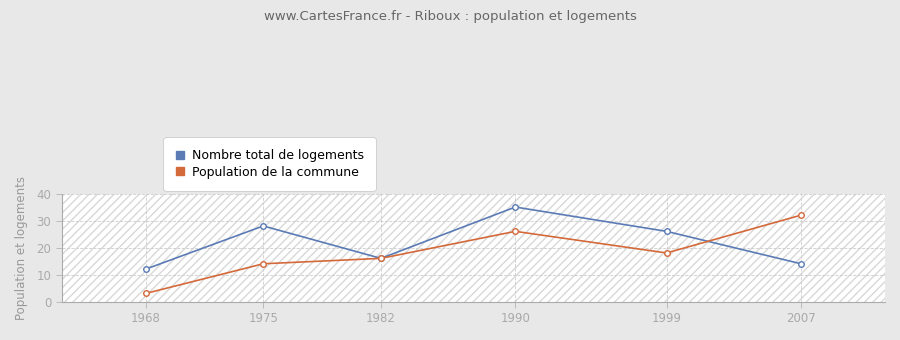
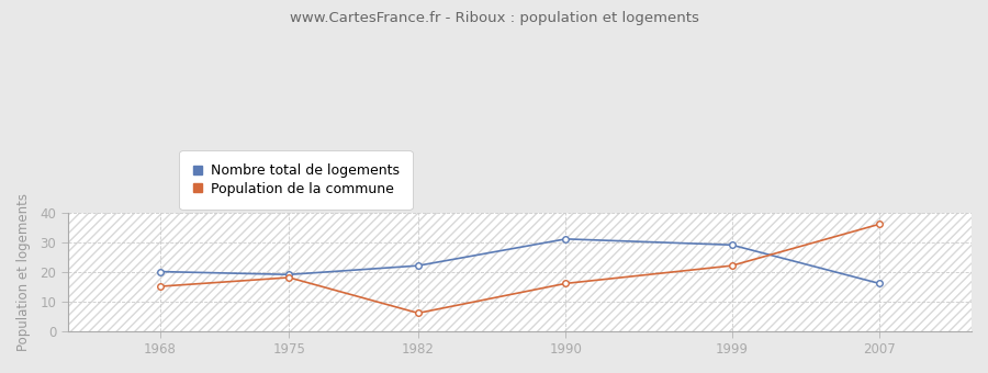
Nombre total de logements/1968: 12 -> 20
Population de la commune/1968: 3 -> 15
Nombre total de logements/1975: 28 -> 19
Population de la commune/1975: 14 -> 18
Nombre total de logements/1982: 16 -> 22
Population de la commune/1982: 16 -> 6
Nombre total de logements/1990: 35 -> 31
Population de la commune/1990: 26 -> 16
Nombre total de logements/1999: 26 -> 29
Population de la commune/1999: 18 -> 22
Nombre total de logements/2007: 14 -> 16
Population de la commune/2007: 32 -> 36
